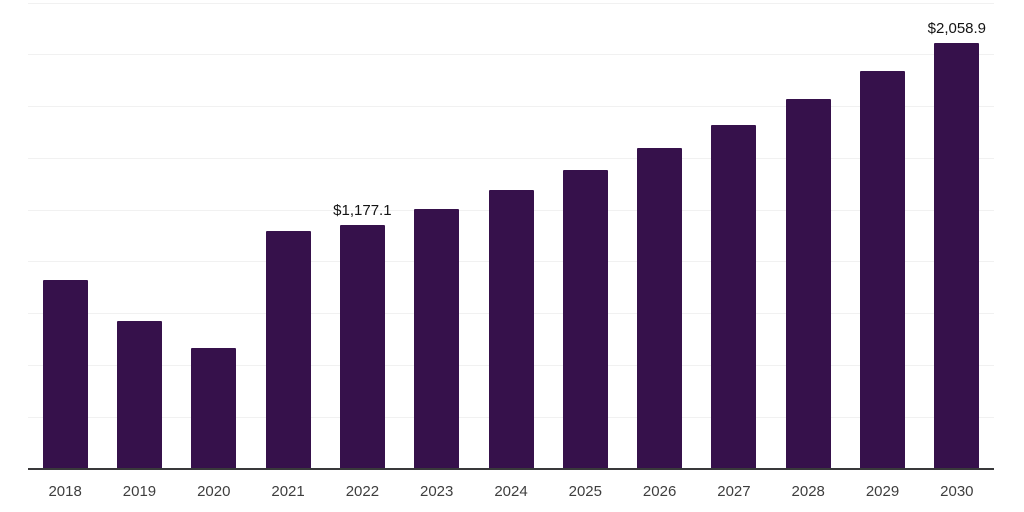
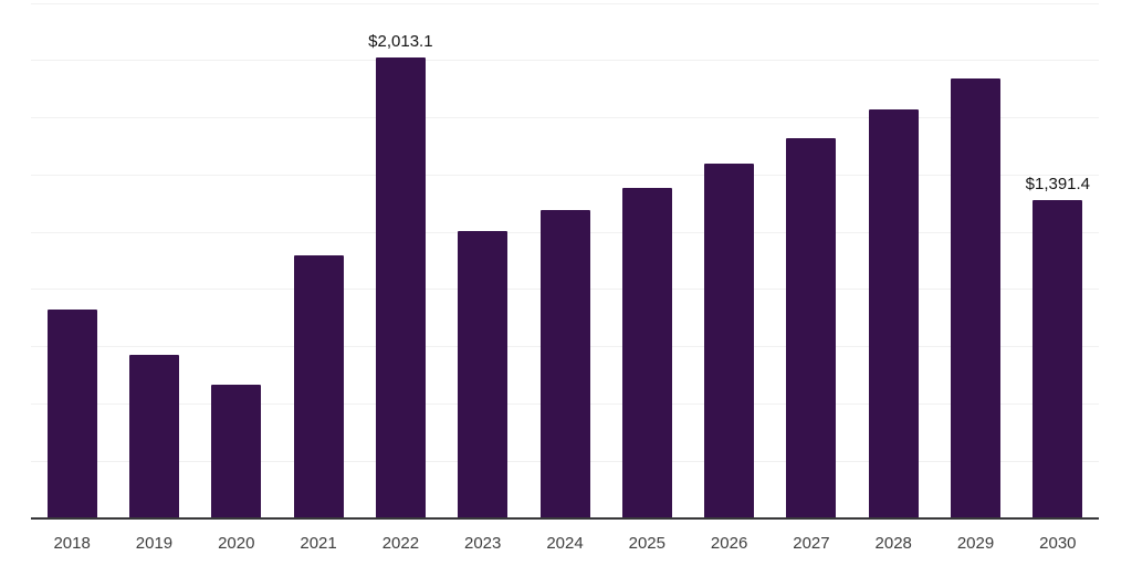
2022: $1,177.1 -> $2,013.1
2030: $2,058.9 -> $1,391.4
